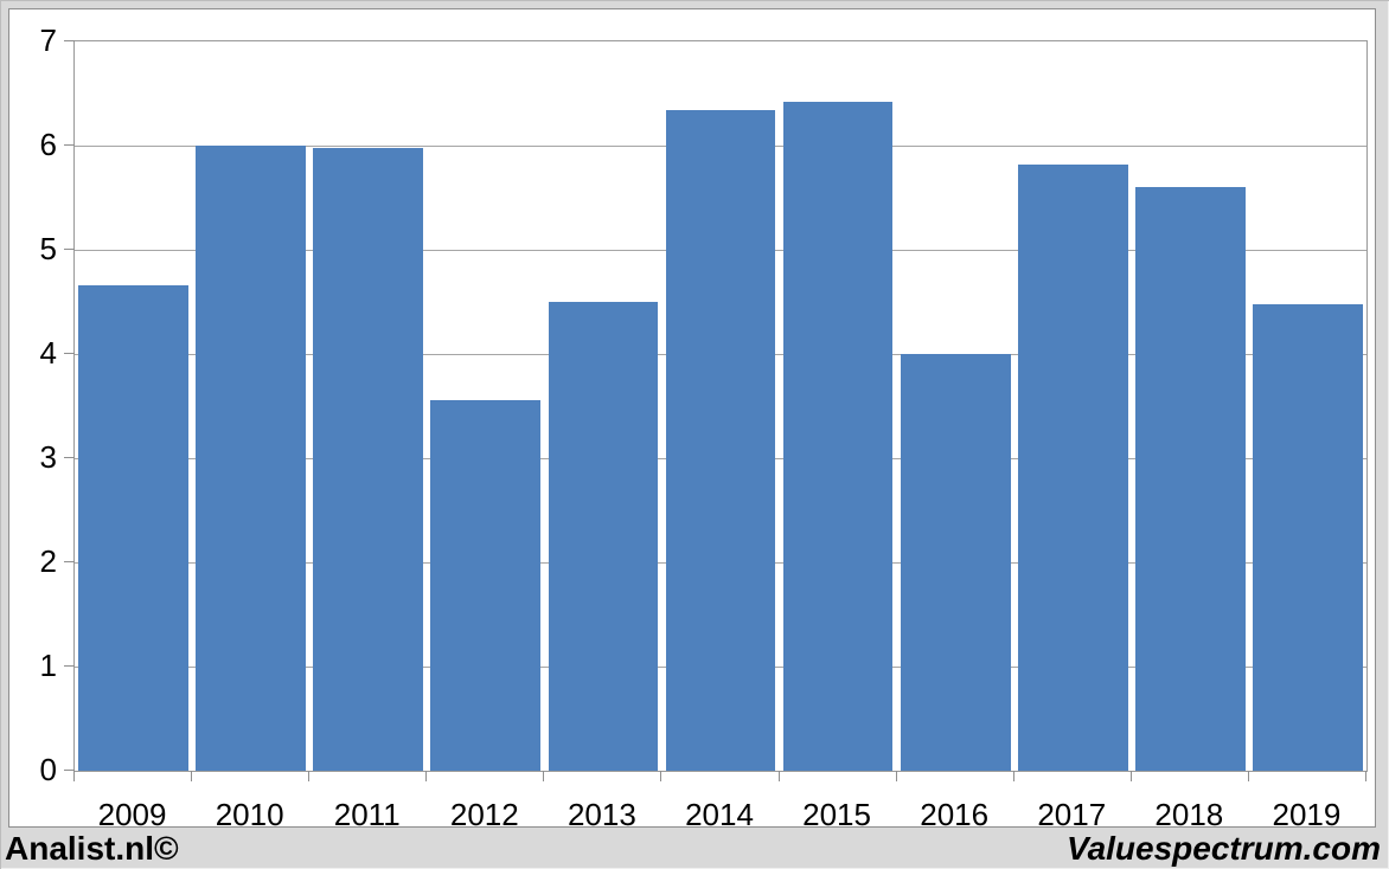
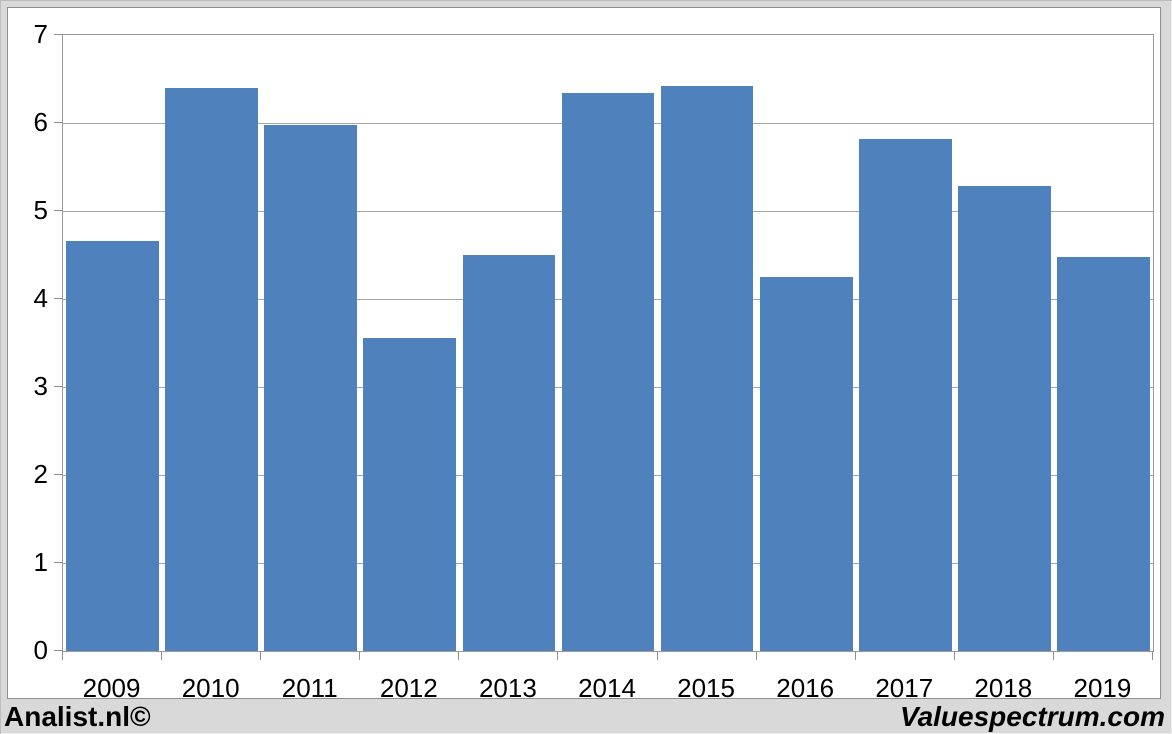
2010: 6.0 -> 6.4
2016: 4.0 -> 4.2
2018: 5.6 -> 5.3
